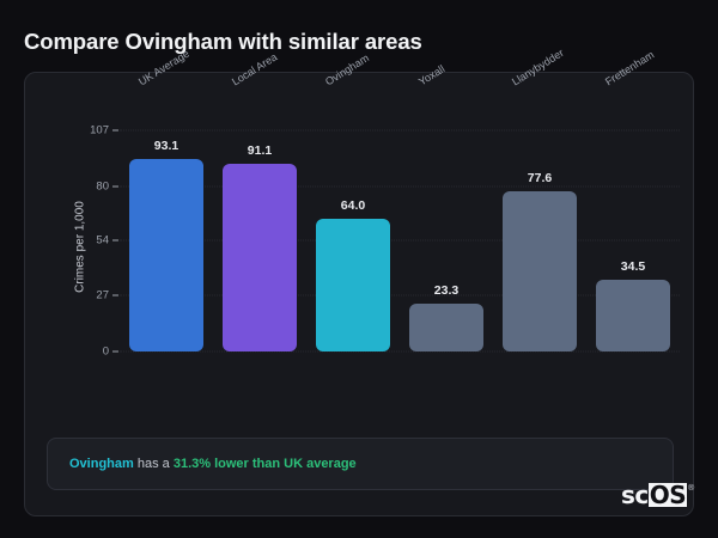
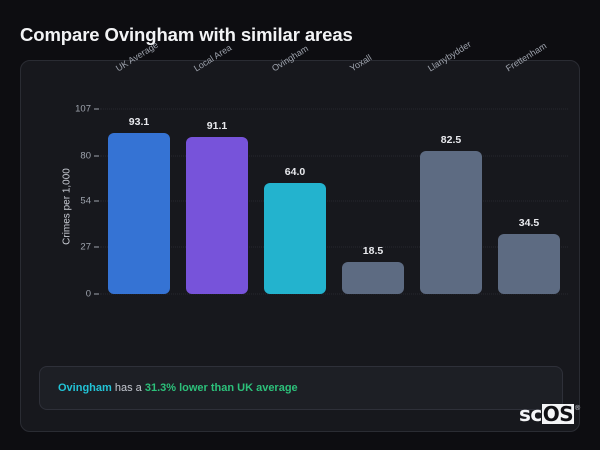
Yoxall: 23.3 -> 18.5
Llanybydder: 77.6 -> 82.5
